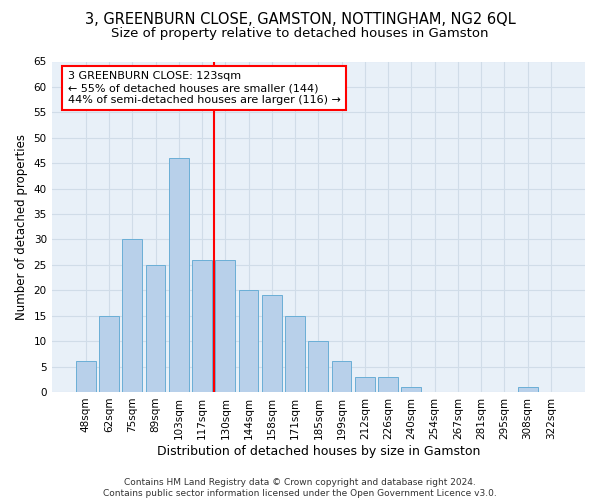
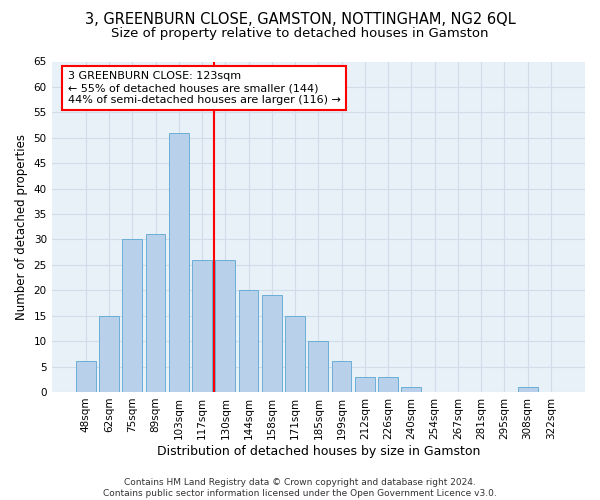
89sqm: 25 -> 31
103sqm: 46 -> 51
